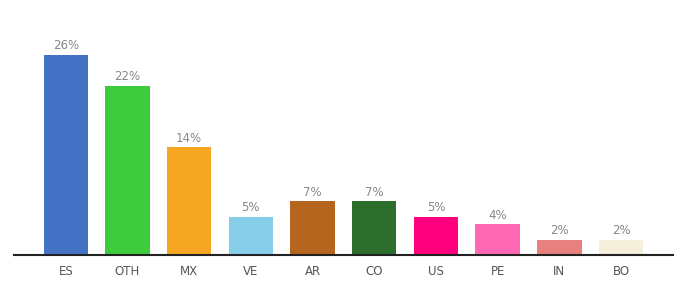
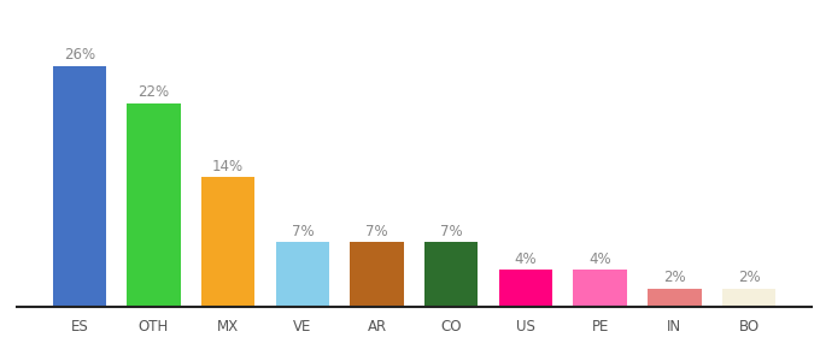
VE: 5% -> 7%
US: 5% -> 4%
